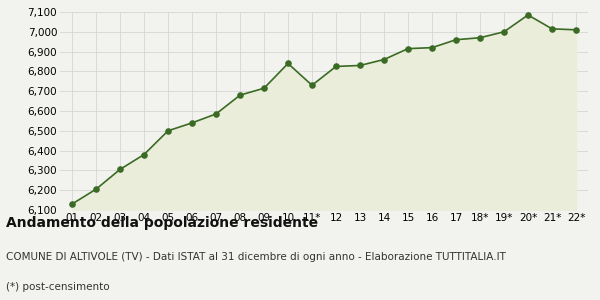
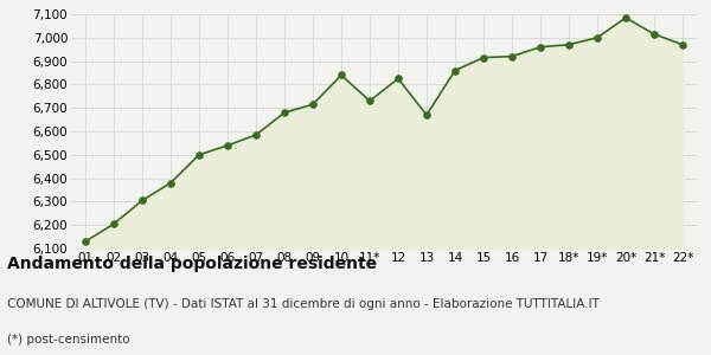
13: 6,830 -> 6,670
22*: 7,010 -> 6,970
